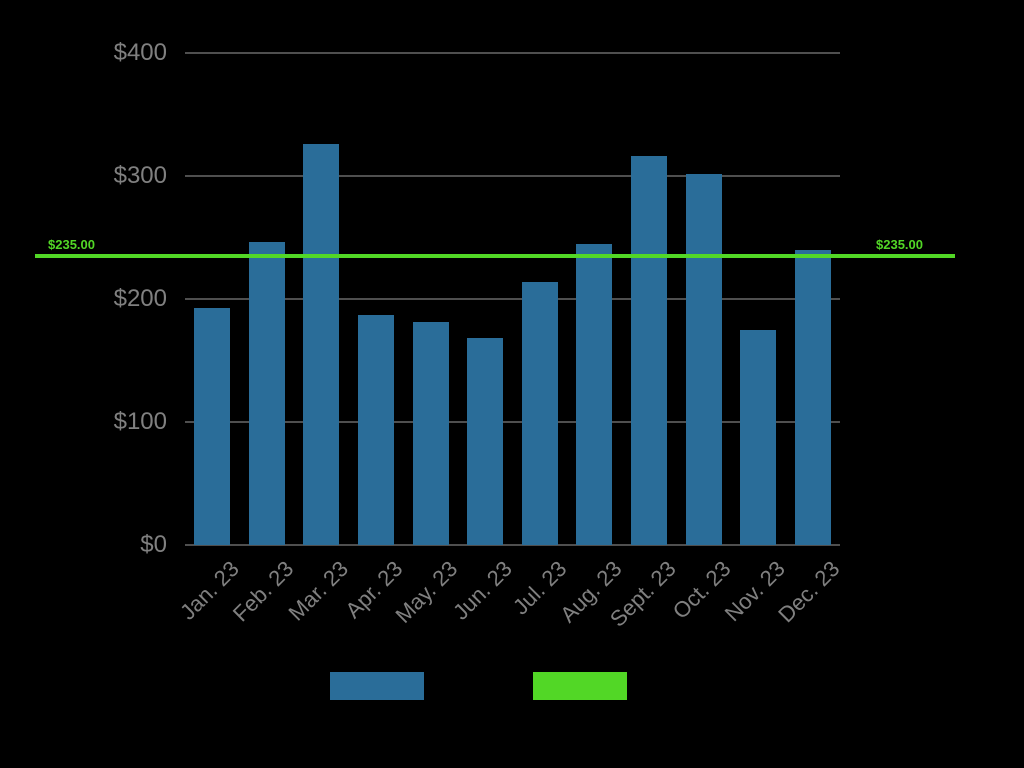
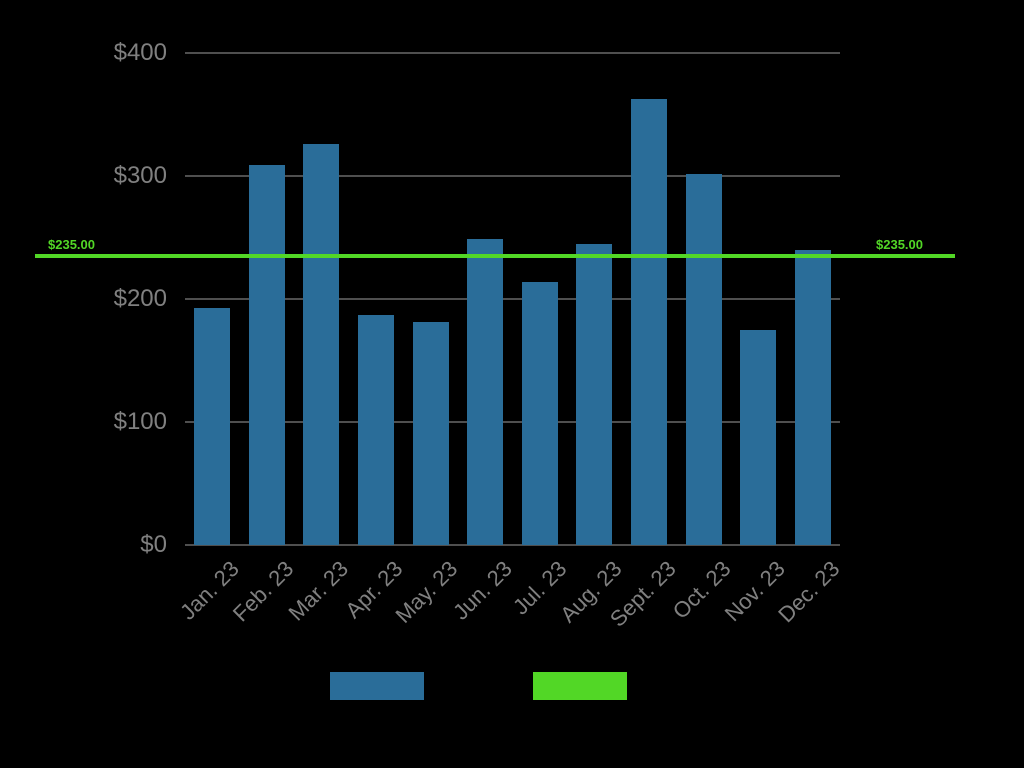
Feb. 23: $246 -> $309
Jun. 23: $168 -> $249
Sept. 23: $316 -> $363
